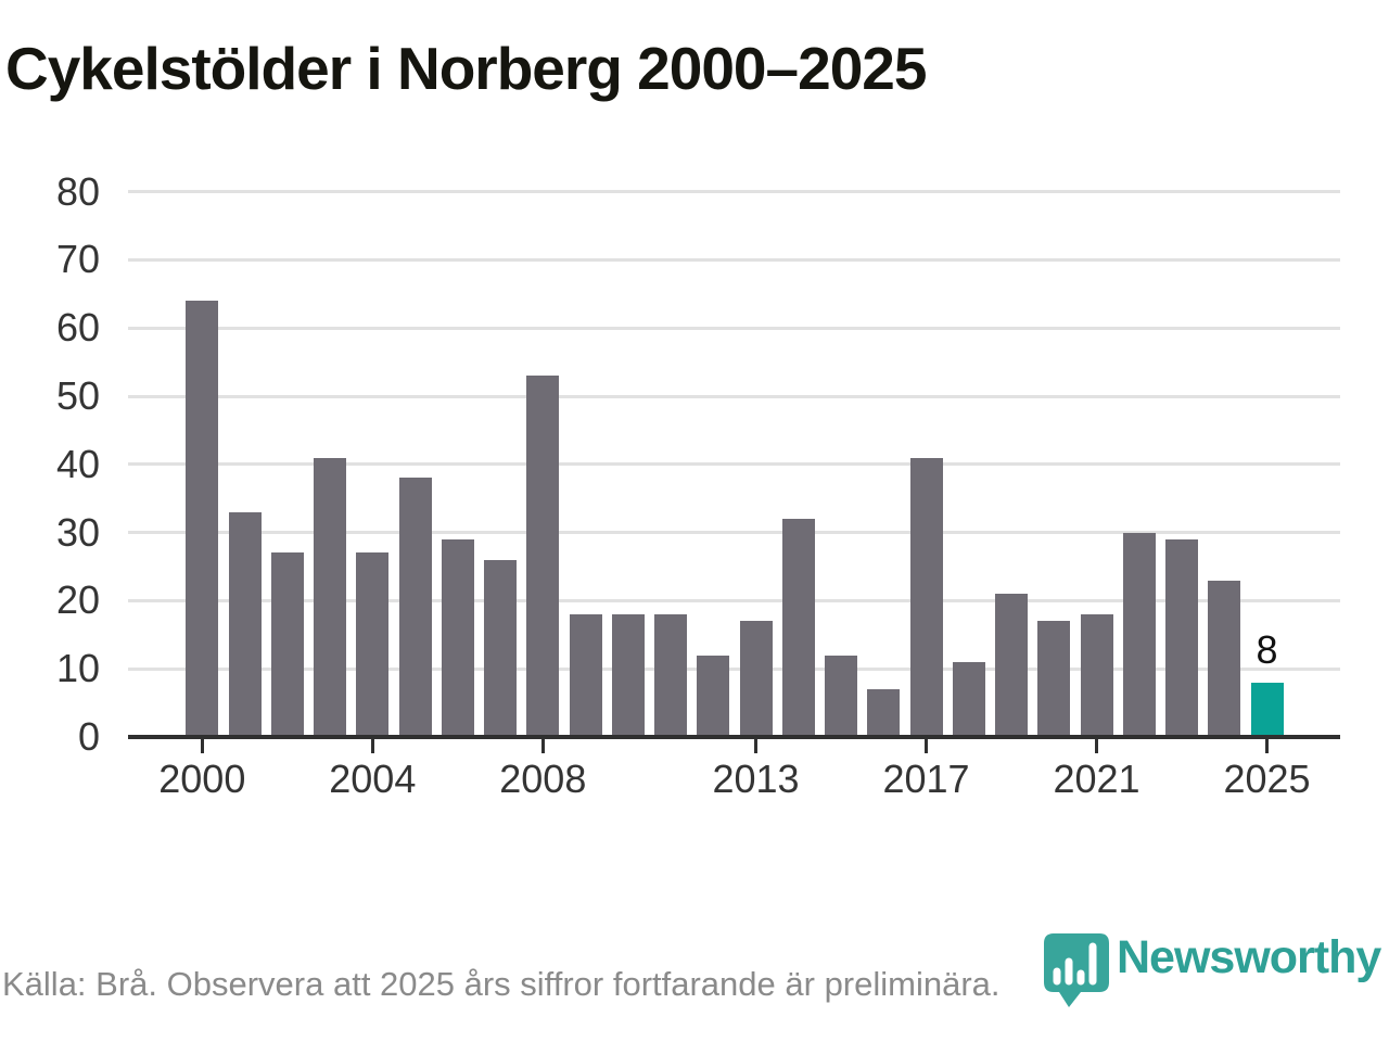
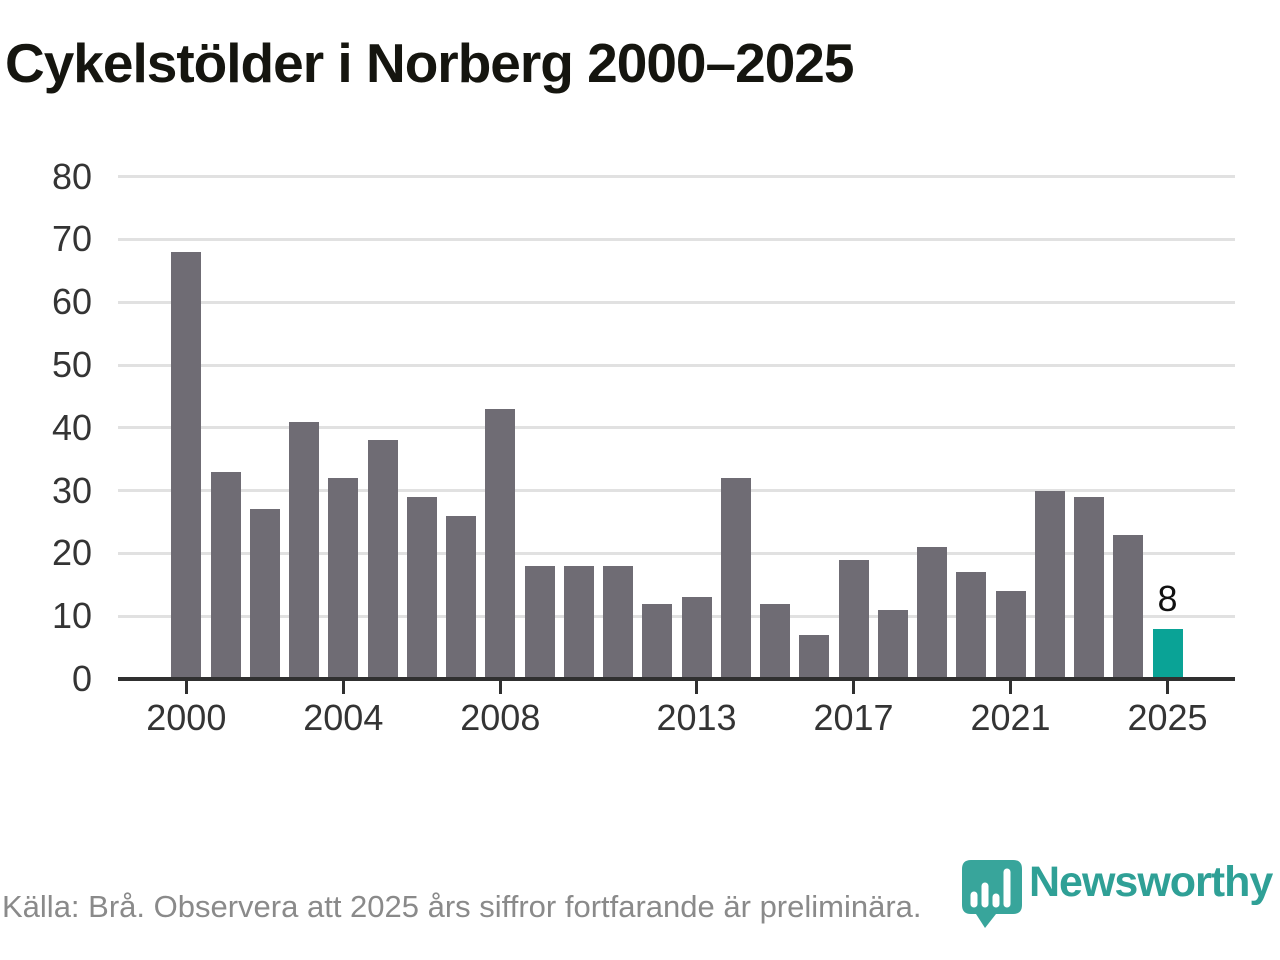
2000: 64 -> 68
2004: 27 -> 32
2008: 53 -> 43
2013: 17 -> 13
2017: 41 -> 19
2021: 18 -> 14
